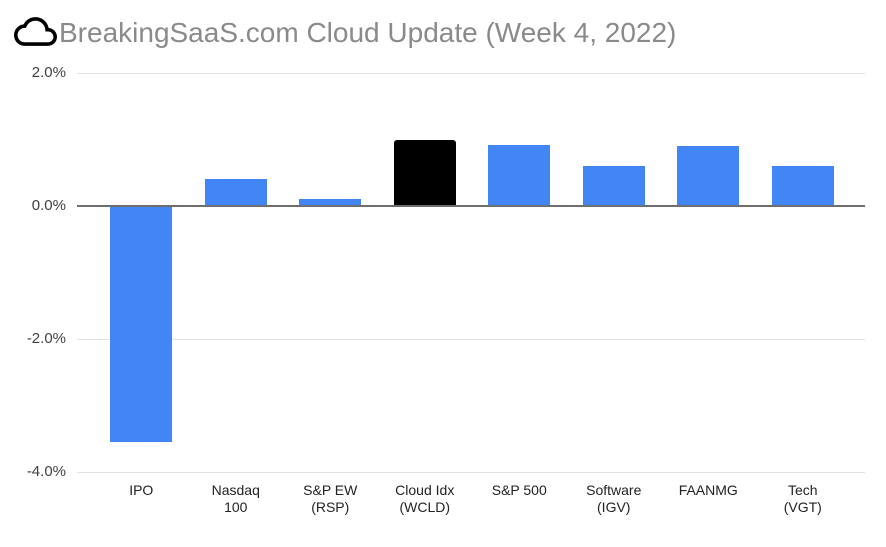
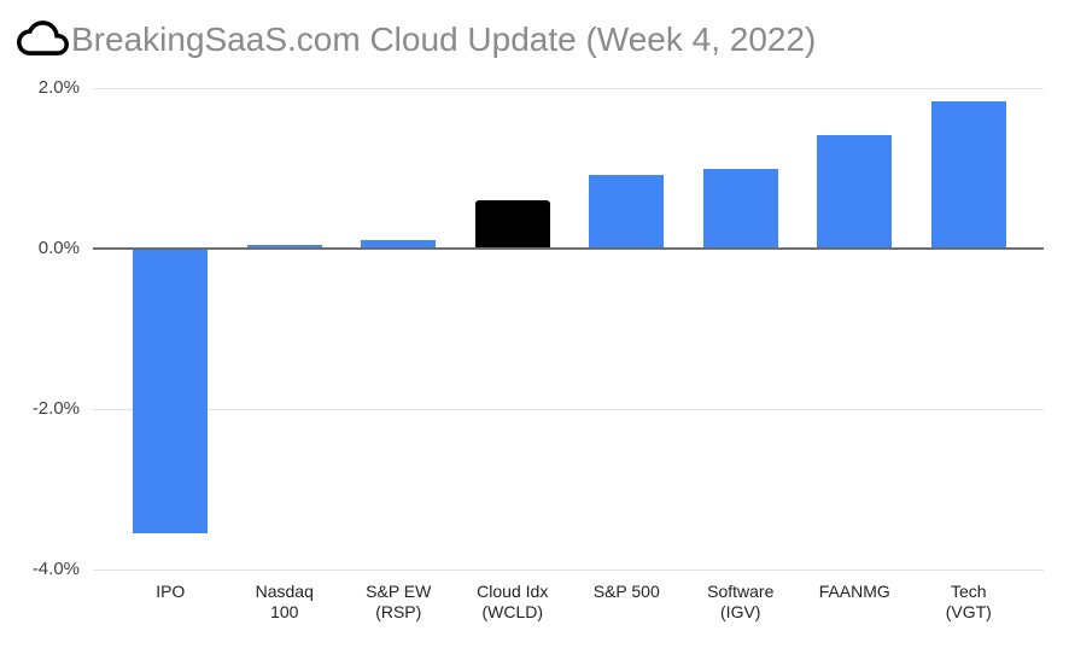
Nasdaq 100: 0.4% -> 0.1%
Cloud Idx (WCLD): 1.0% -> 0.6%
Software (IGV): 0.6% -> 1.0%
FAANMG: 0.9% -> 1.4%
Tech (VGT): 0.6% -> 1.8%
